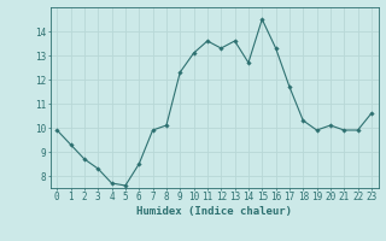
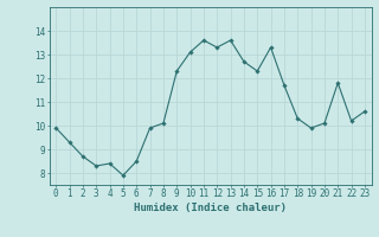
4: 7.7 -> 8.4
5: 7.6 -> 7.9
15: 14.5 -> 12.3
21: 9.9 -> 11.8
22: 9.9 -> 10.2
